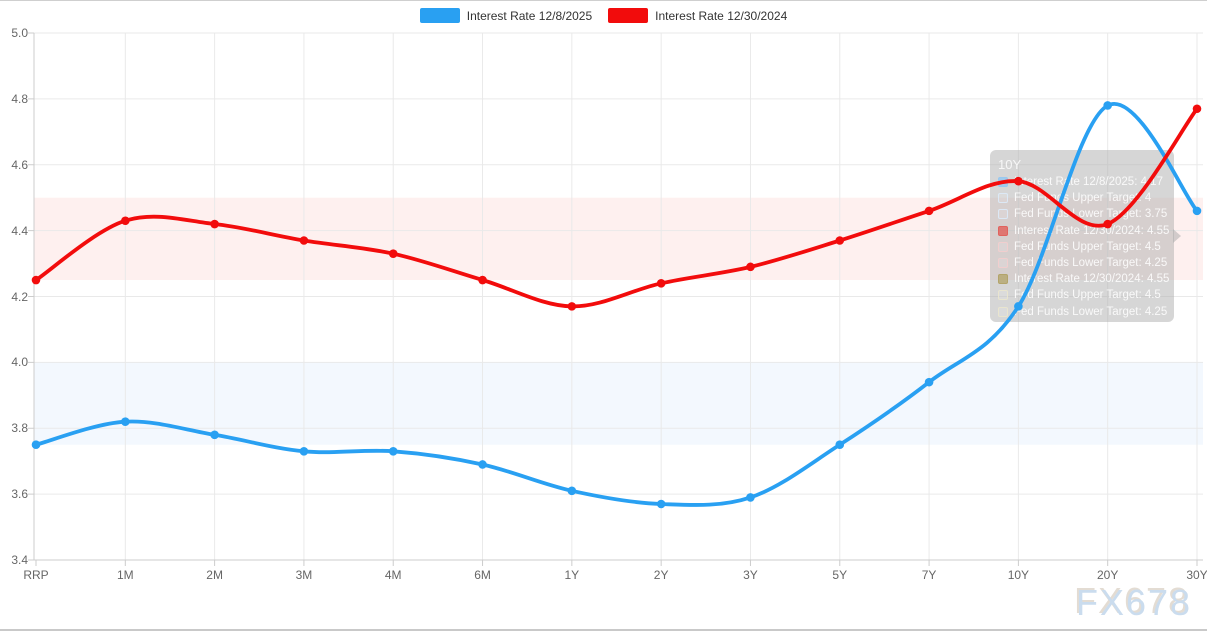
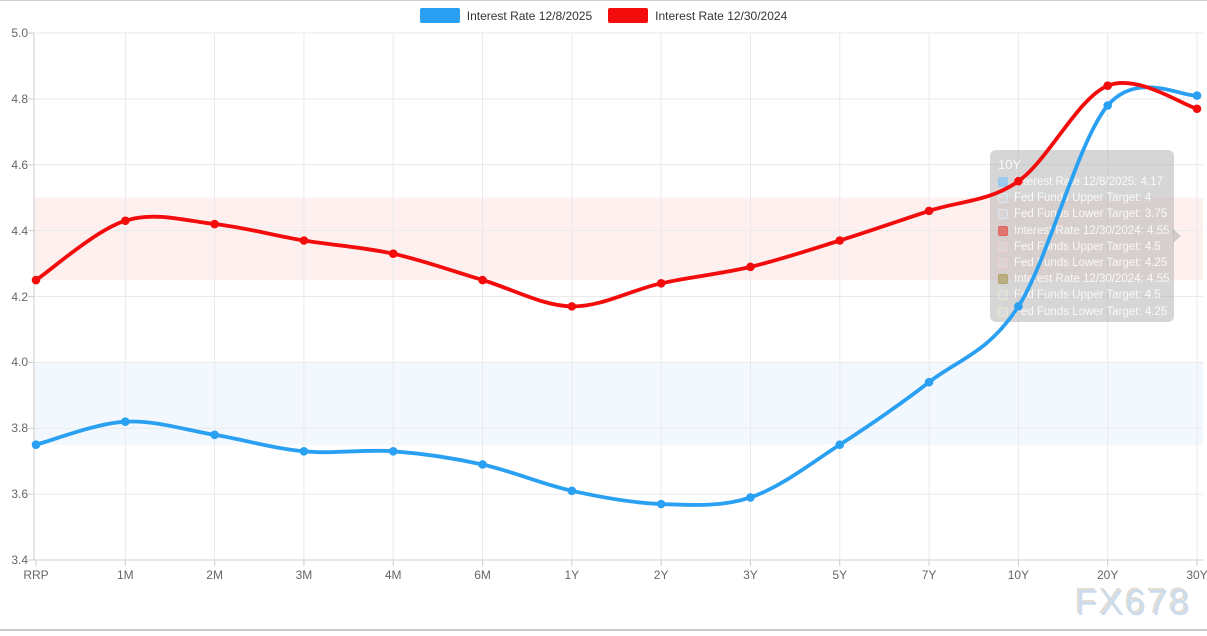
Interest Rate 12/30/2024/20Y: 4.42 -> 4.84
Interest Rate 12/8/2025/30Y: 4.46 -> 4.81
